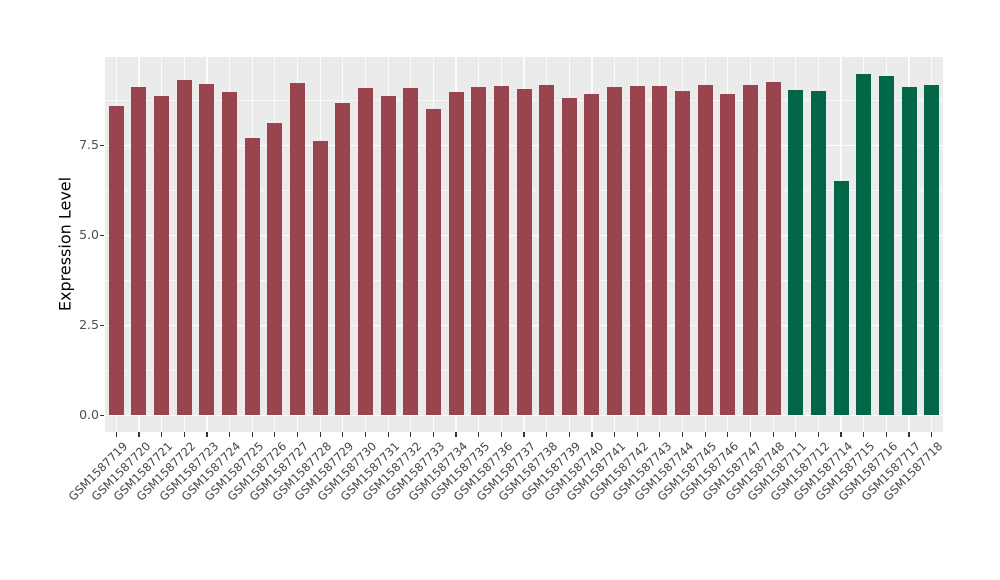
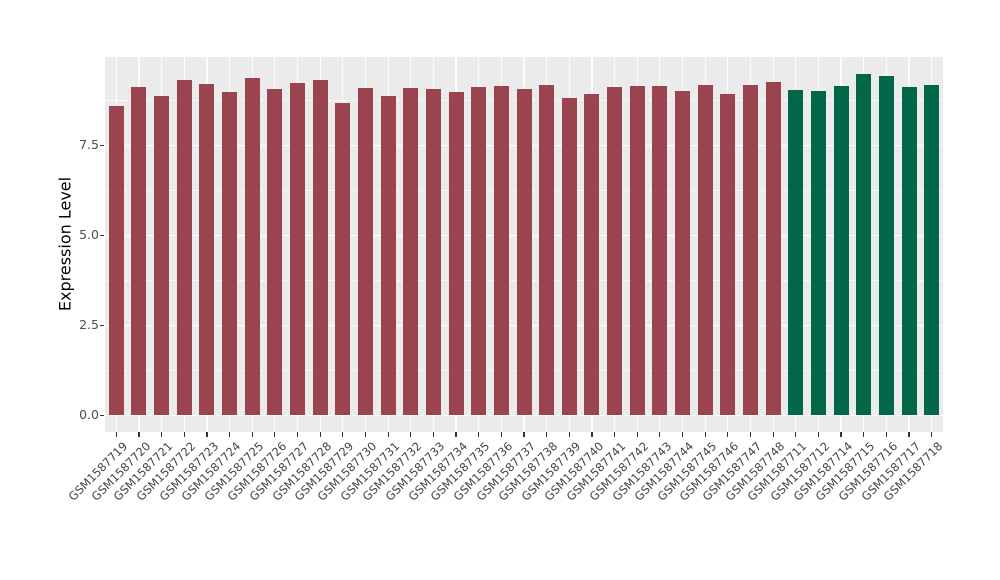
GSM1587725: 7.7 -> 9.4
GSM1587726: 8.1 -> 9.1
GSM1587728: 7.6 -> 9.3
GSM1587733: 8.5 -> 9.1
GSM1587714: 6.5 -> 9.2
